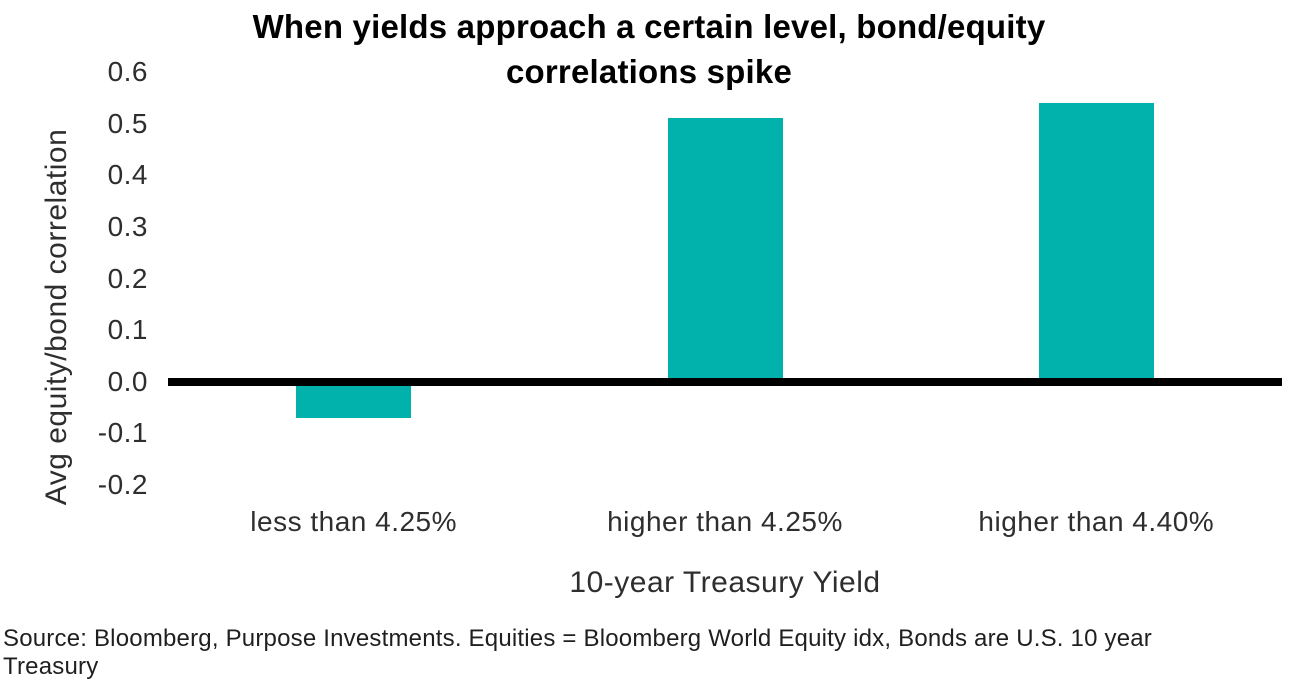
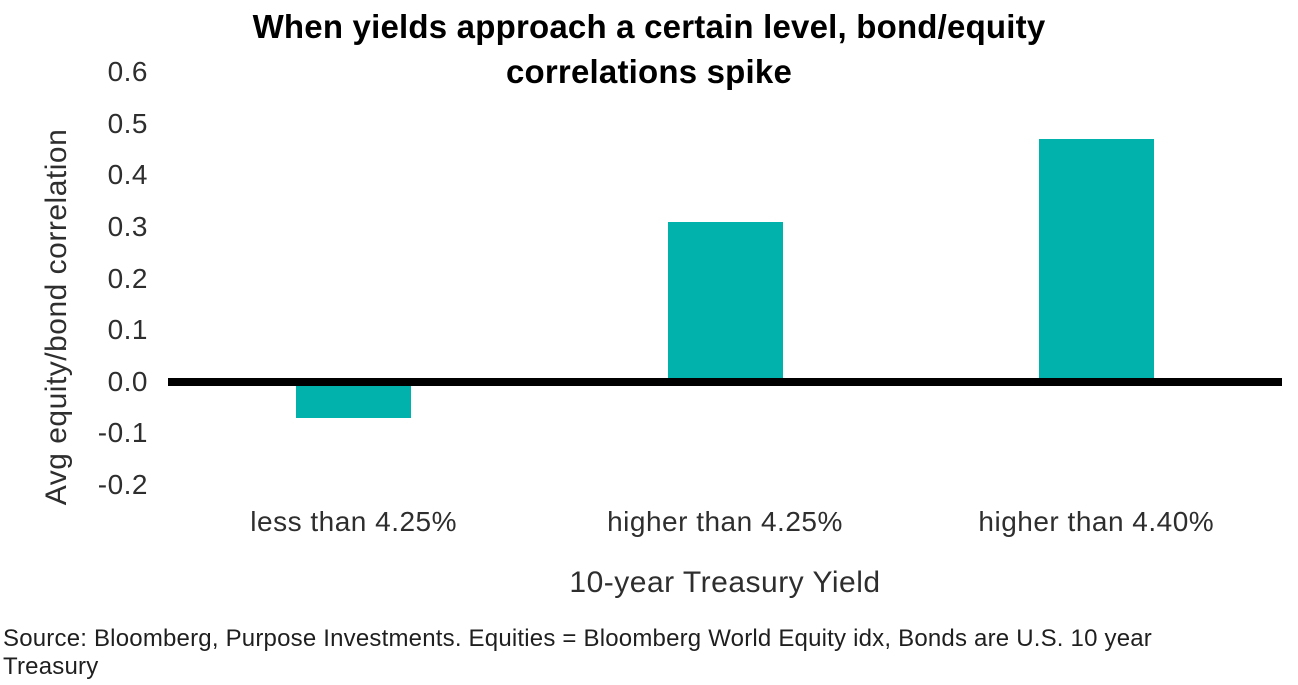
higher than 4.25%: 0.51 -> 0.31
higher than 4.40%: 0.54 -> 0.47
